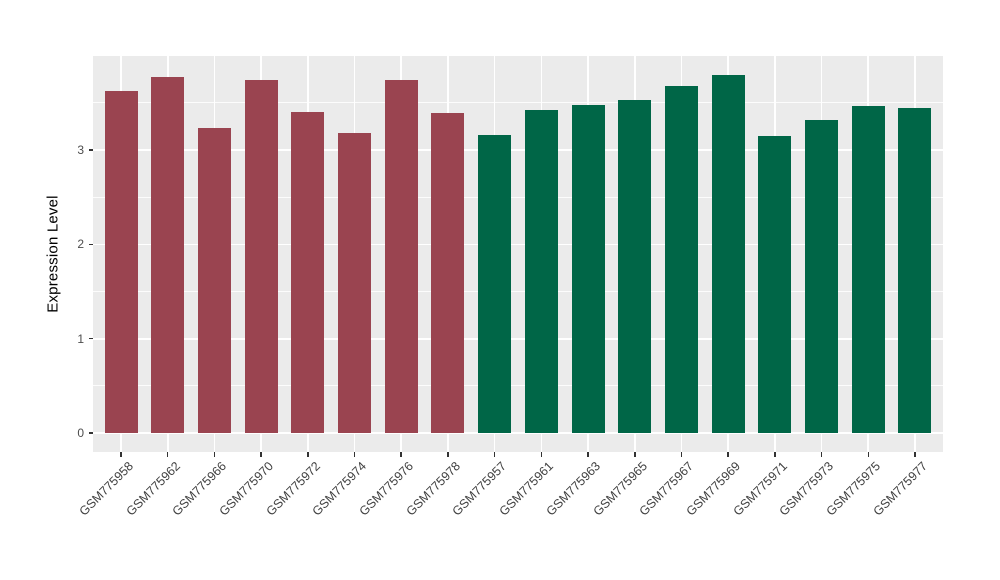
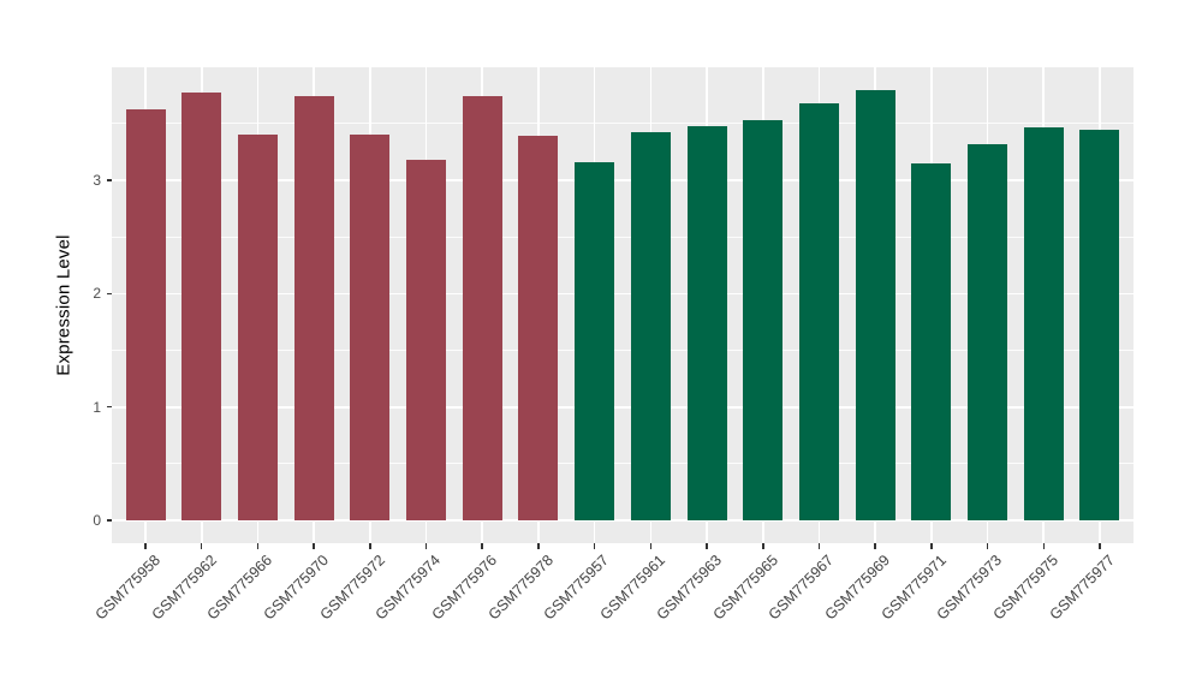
GSM775966: 3.2 -> 3.4
